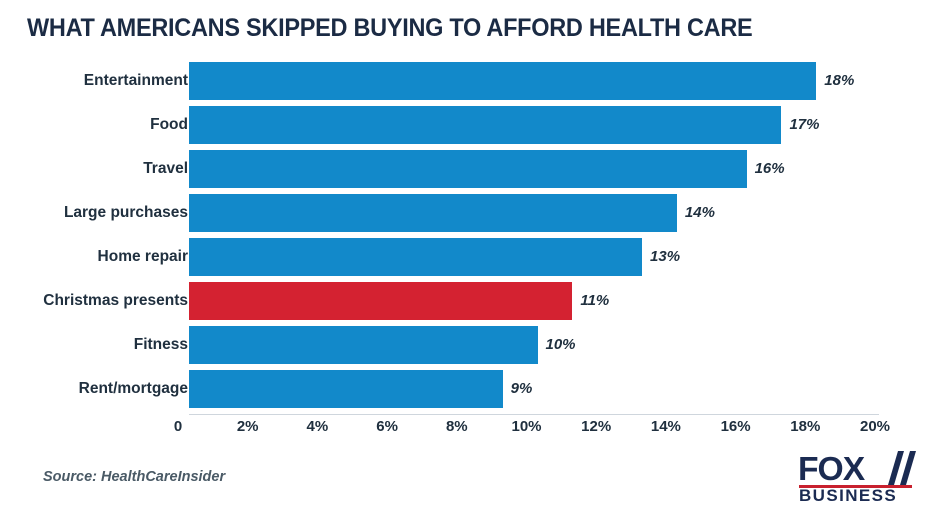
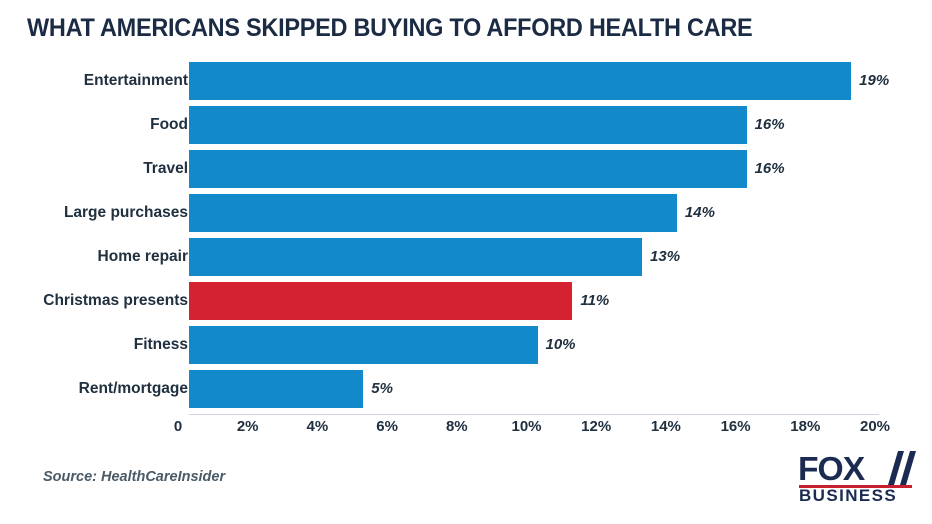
Entertainment: 18% -> 19%
Food: 17% -> 16%
Rent/mortgage: 9% -> 5%
